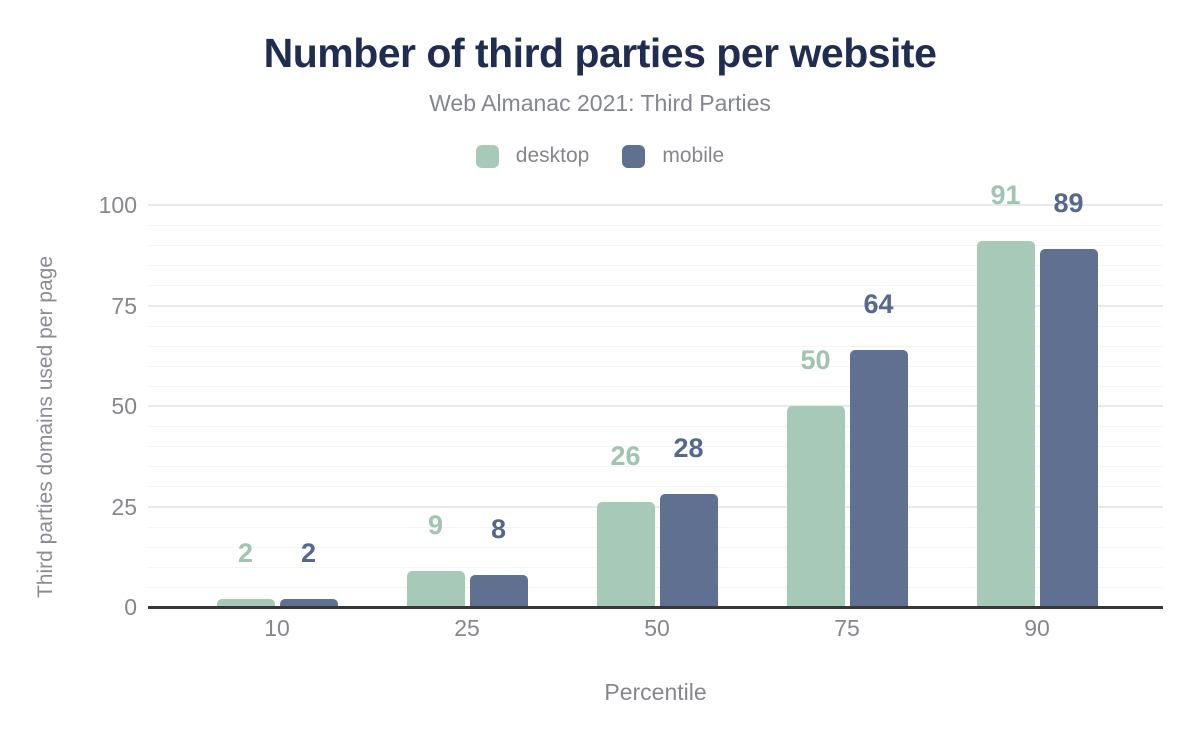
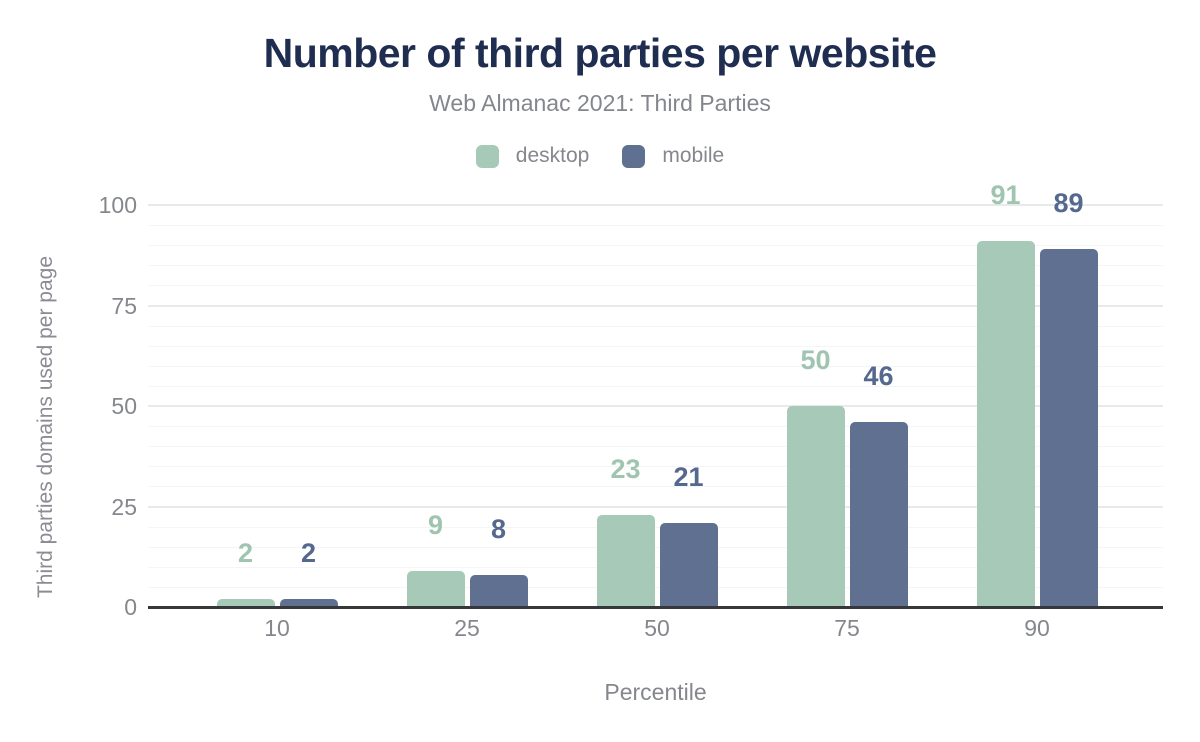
desktop/50: 26 -> 23
mobile/50: 28 -> 21
mobile/75: 64 -> 46
